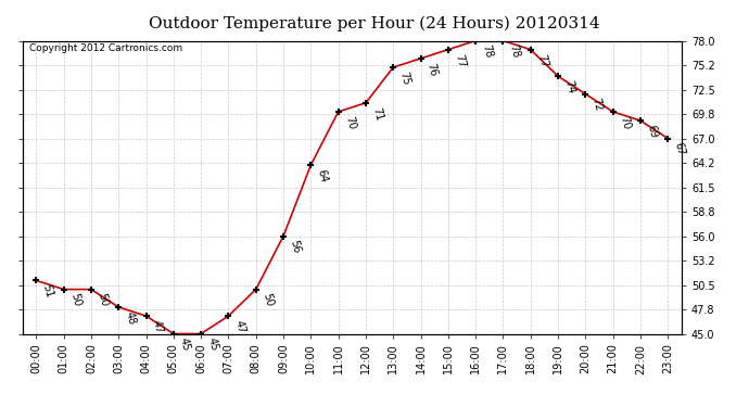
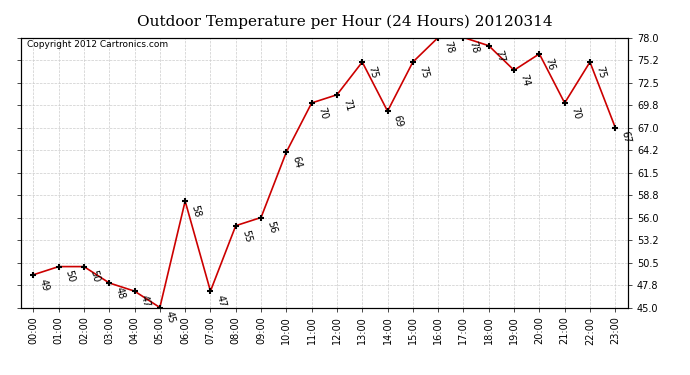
00:00: 51 -> 49
06:00: 45 -> 58
08:00: 50 -> 55
14:00: 76 -> 69
15:00: 77 -> 75
20:00: 72 -> 76
22:00: 69 -> 75
